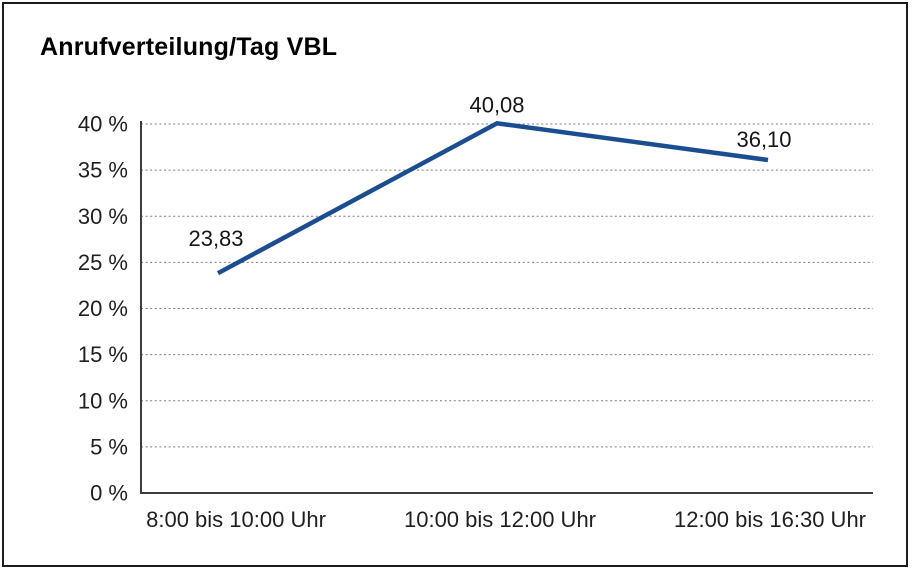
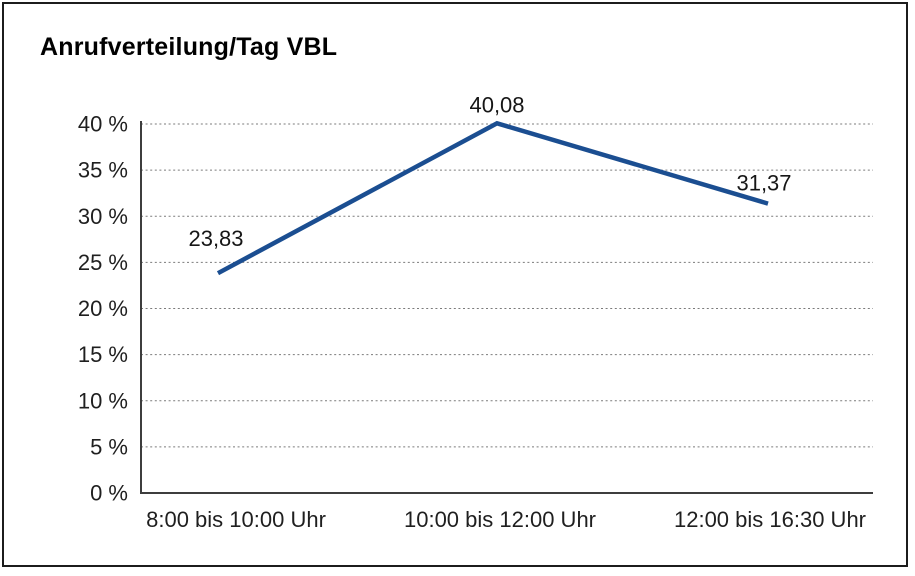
12:00 bis 16:30 Uhr: 36,10 -> 31,37
